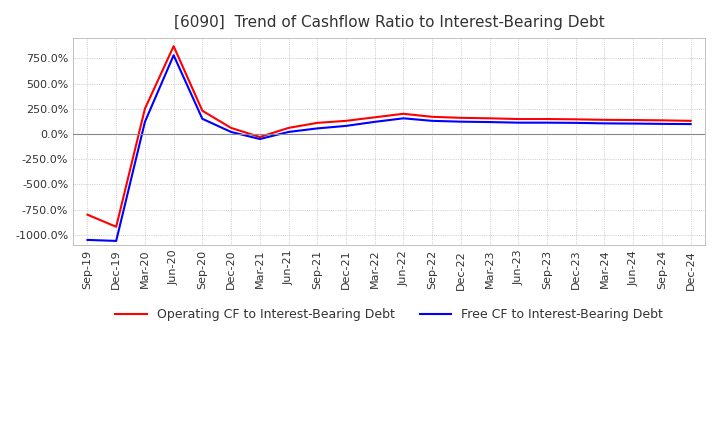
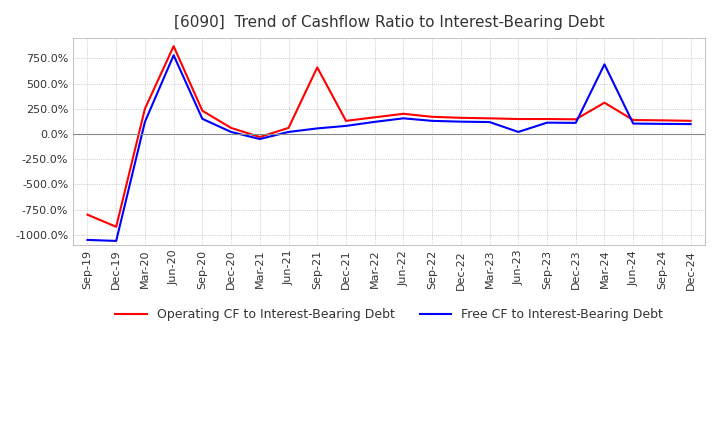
Operating CF to Interest-Bearing Debt/Sep-21: 110% -> 660%
Free CF to Interest-Bearing Debt/Jun-23: 110% -> 20%
Operating CF to Interest-Bearing Debt/Mar-24: 140% -> 310%
Free CF to Interest-Bearing Debt/Mar-24: 100% -> 690%
